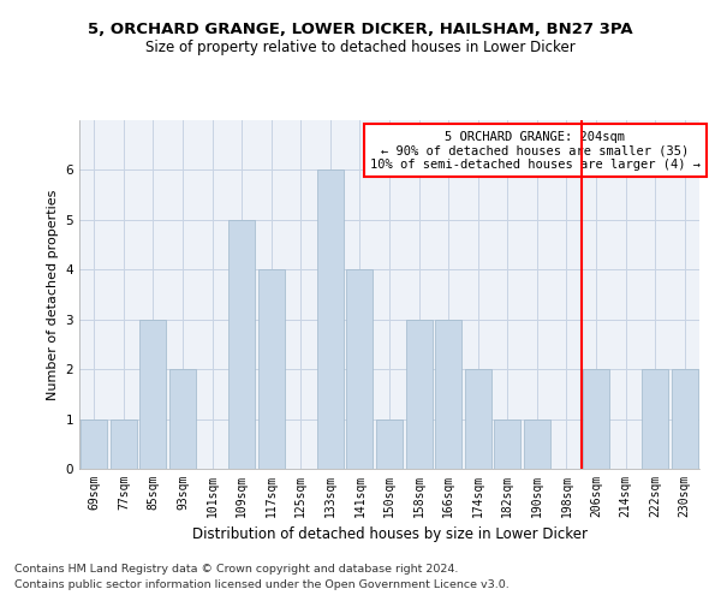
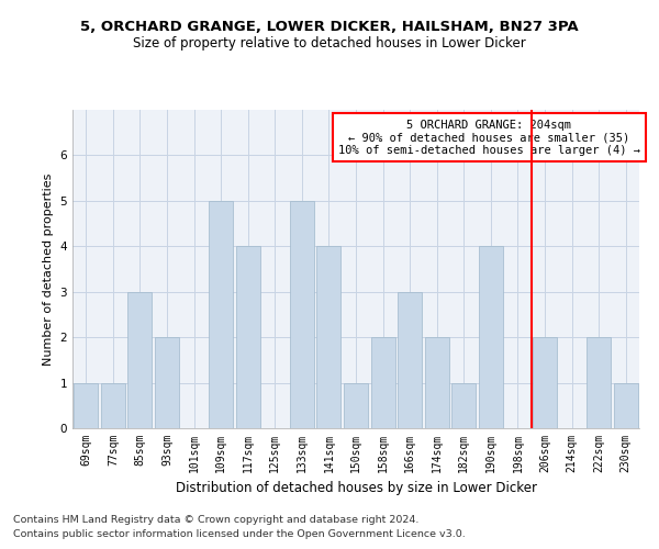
133sqm: 6 -> 5
158sqm: 3 -> 2
190sqm: 1 -> 4
230sqm: 2 -> 1
